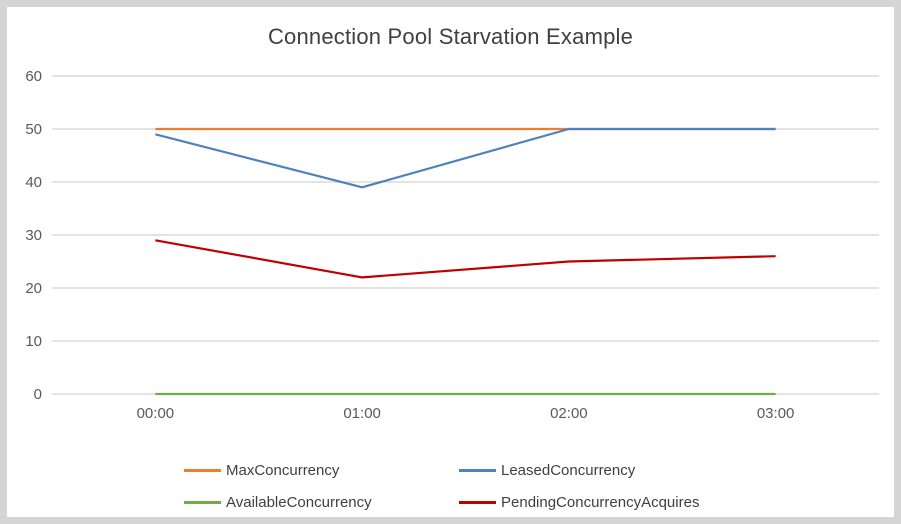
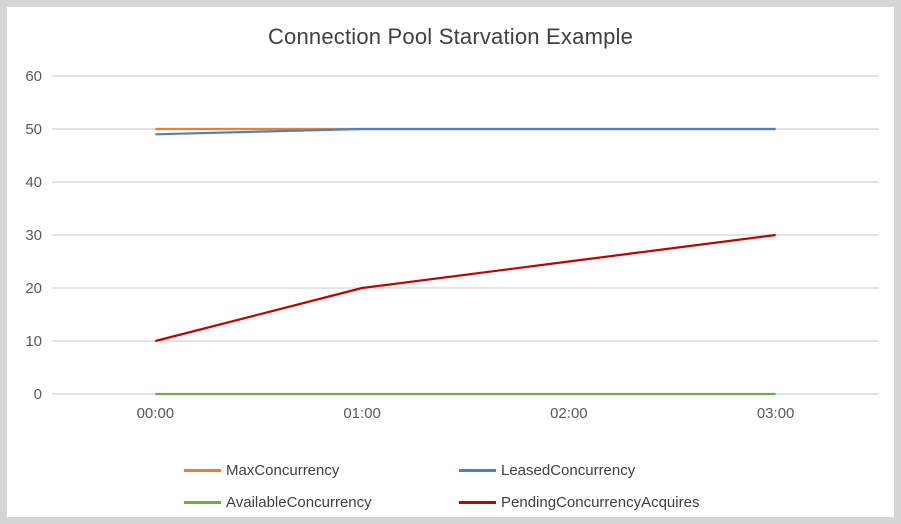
PendingConcurrencyAcquires/00:00: 29 -> 10
LeasedConcurrency/01:00: 39 -> 50
PendingConcurrencyAcquires/01:00: 22 -> 20
PendingConcurrencyAcquires/03:00: 26 -> 30
